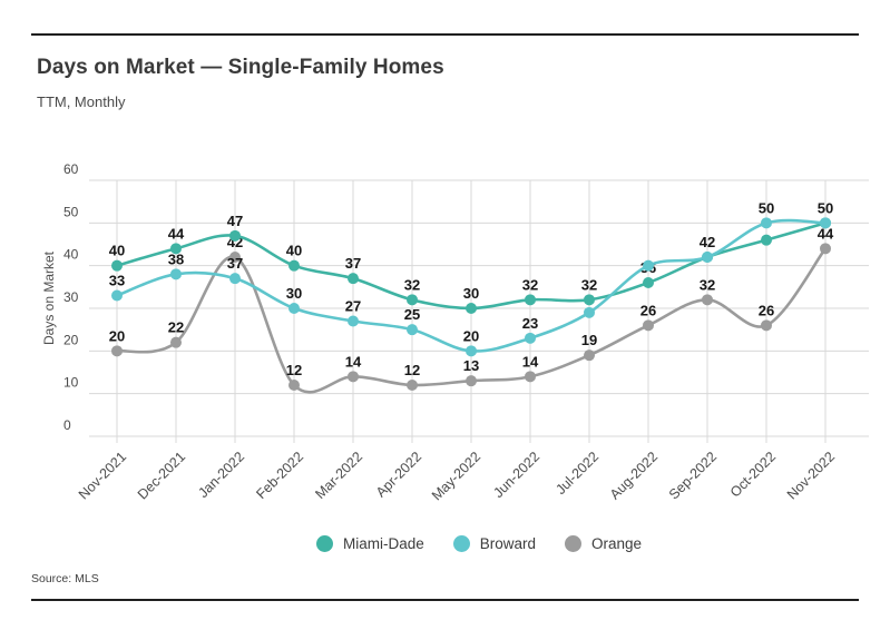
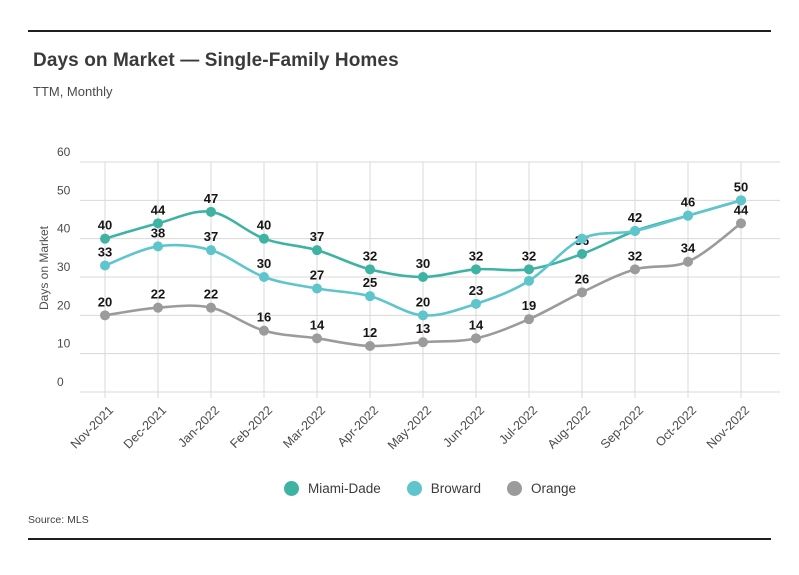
Orange/Jan-2022: 42 -> 22
Orange/Feb-2022: 12 -> 16
Broward/Oct-2022: 50 -> 46
Orange/Oct-2022: 26 -> 34
